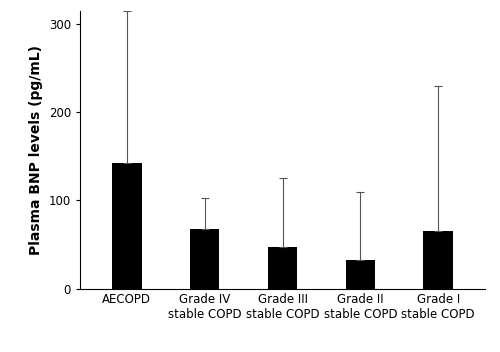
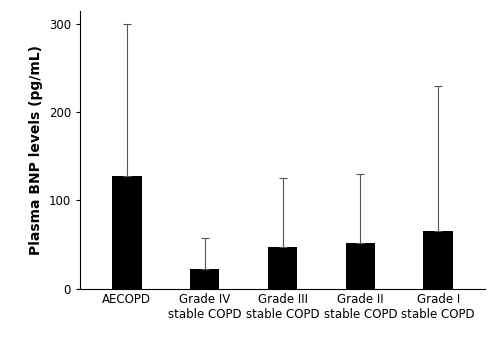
AECOPD: 142 -> 128
Grade IV stable COPD: 68 -> 22
Grade II stable COPD: 32 -> 52
